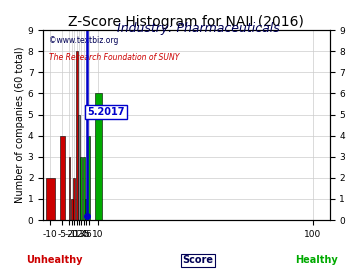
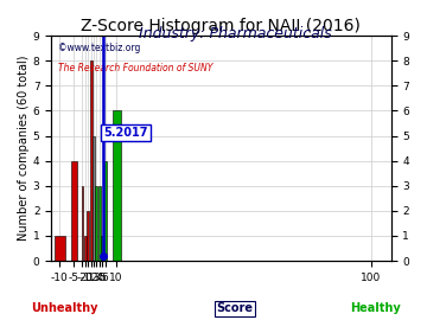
-10: 2 -> 1
